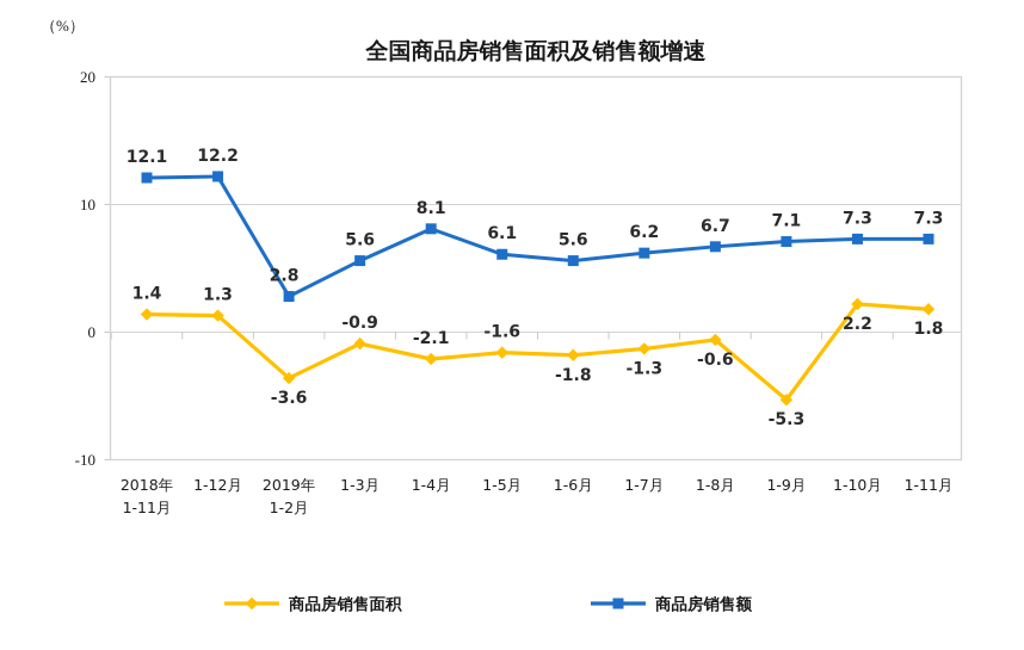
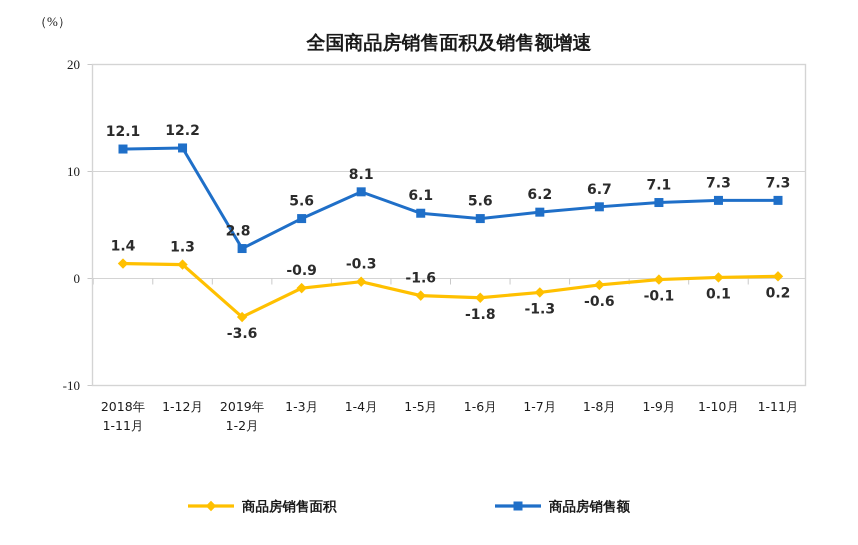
商品房销售面积/1-4月: -2.1 -> -0.3
商品房销售面积/1-9月: -5.3 -> -0.1
商品房销售面积/1-10月: 2.2 -> 0.1
商品房销售面积/1-11月: 1.8 -> 0.2
